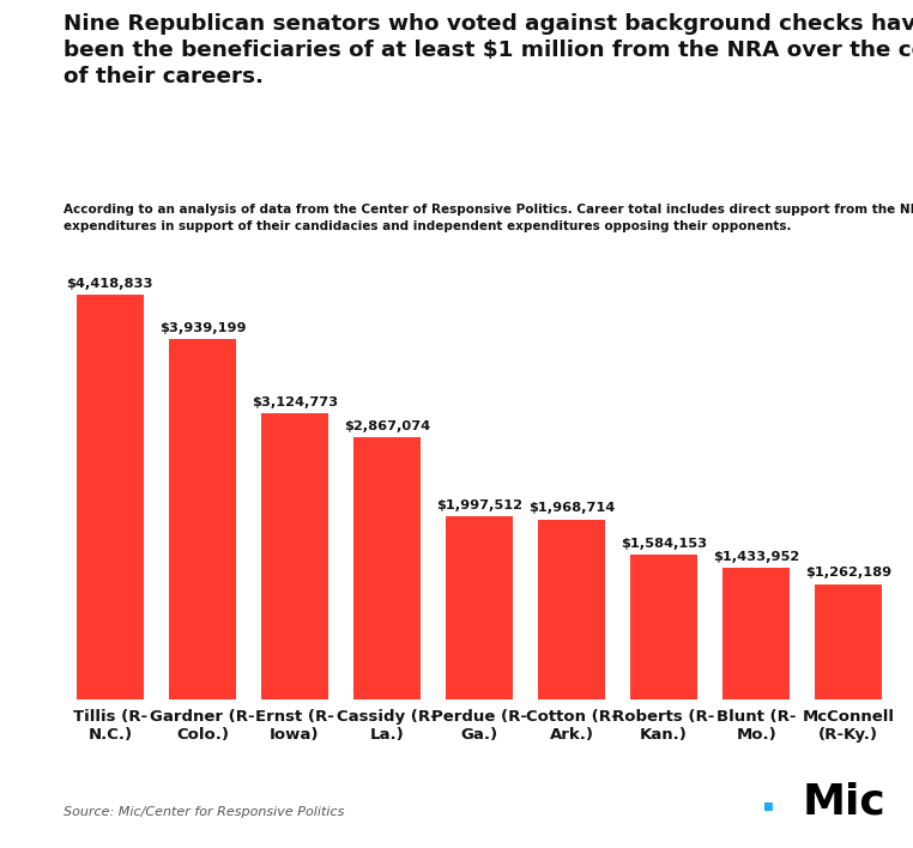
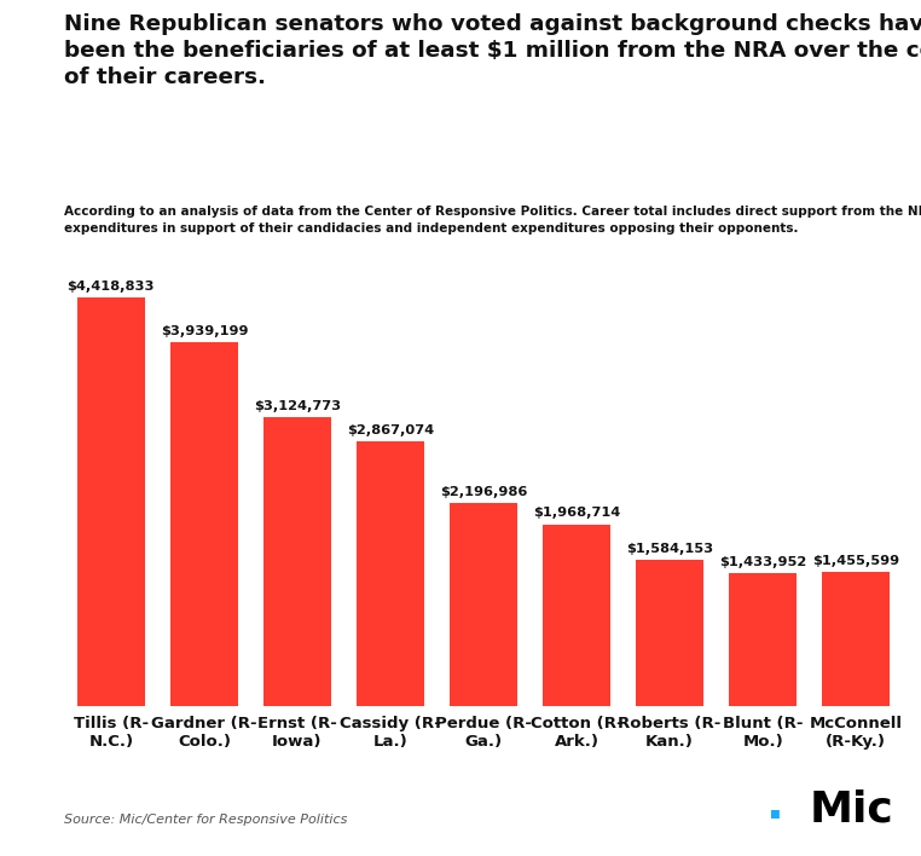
Perdue (R- Ga.): $1,997,512 -> $2,196,986
McConnell (R-Ky.): $1,262,189 -> $1,455,599
